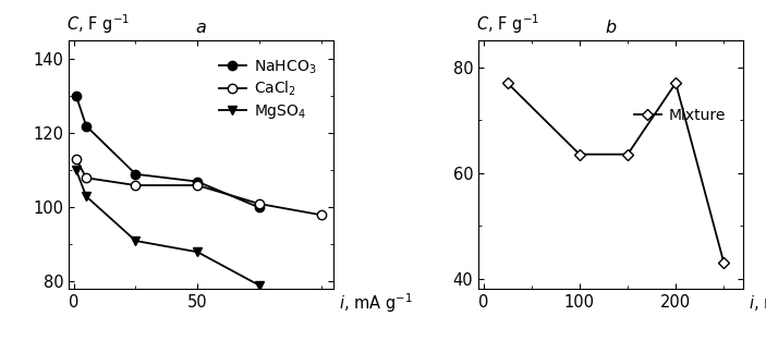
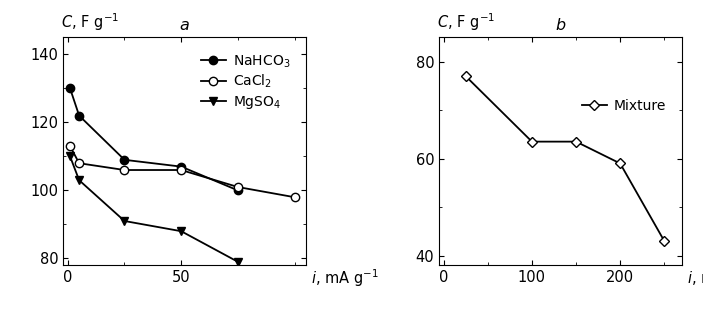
200: 77.0 -> 59.0
